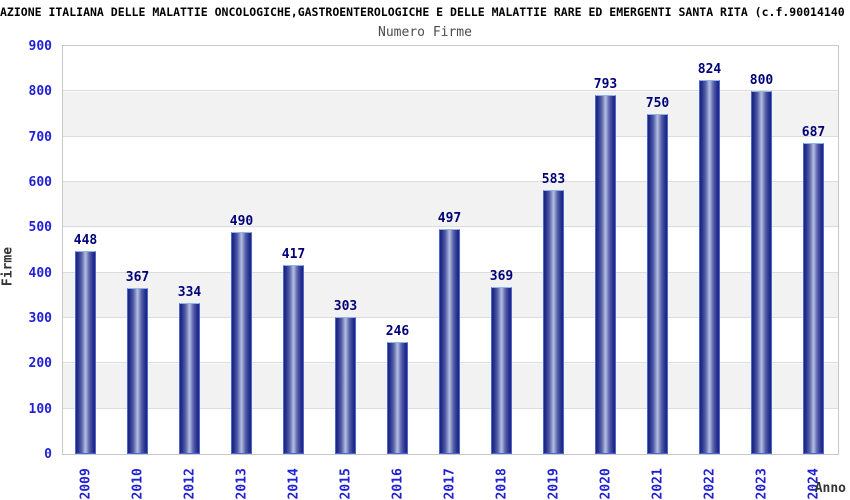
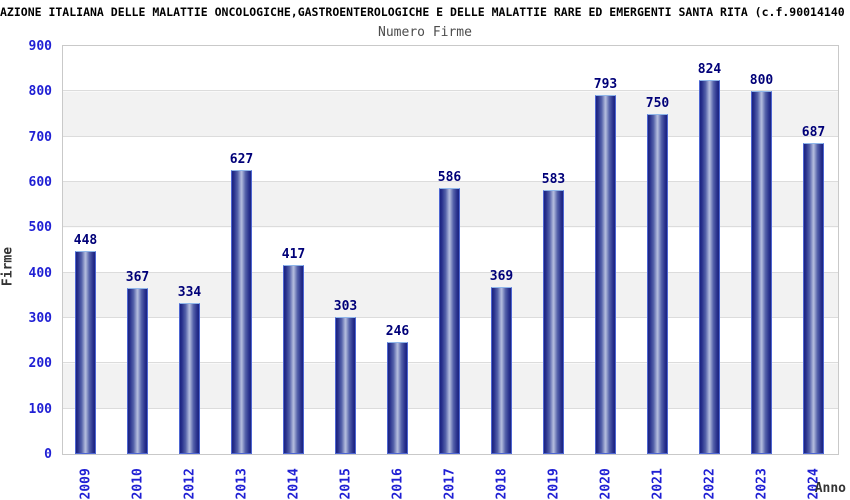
2013: 490 -> 627
2017: 497 -> 586
